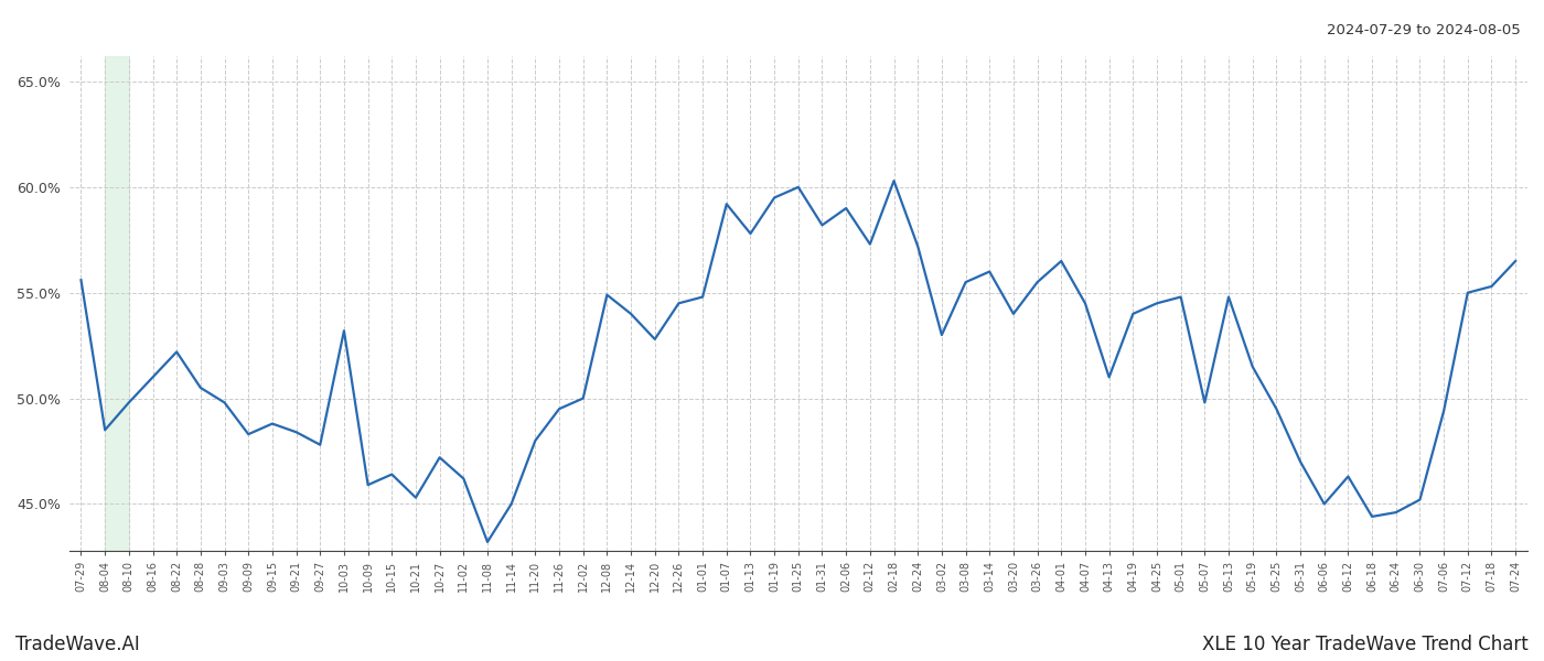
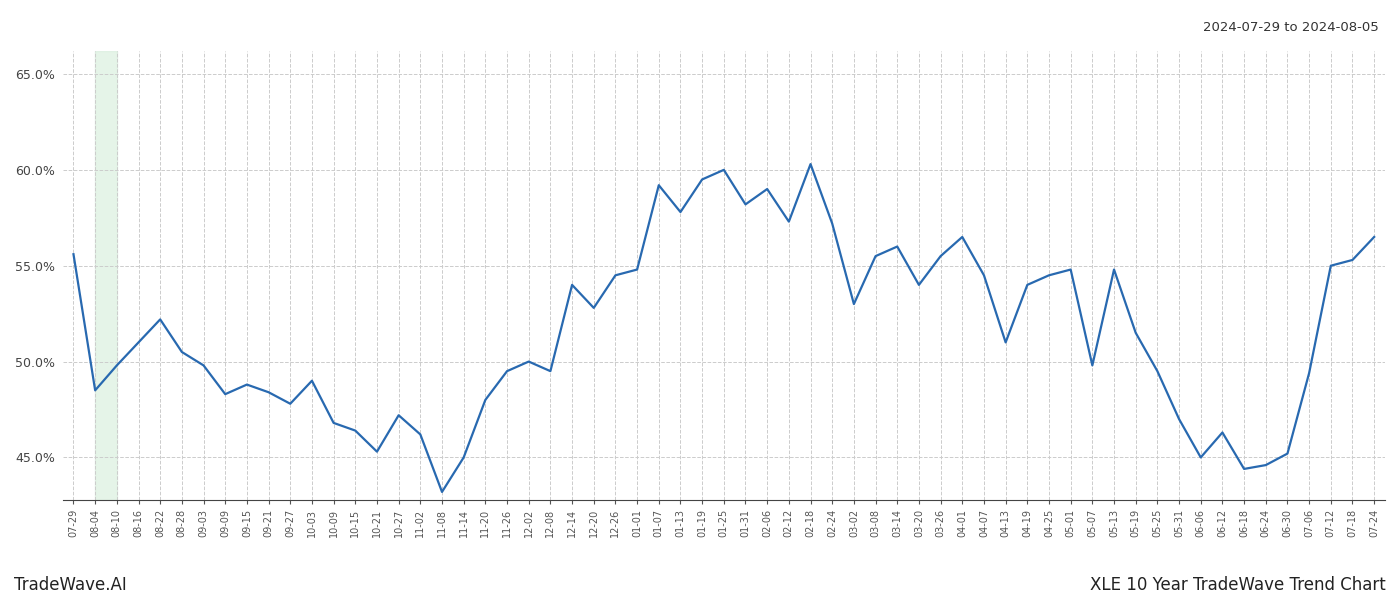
10-03: 53.2% -> 49.0%
10-09: 45.9% -> 46.8%
12-08: 54.9% -> 49.5%
